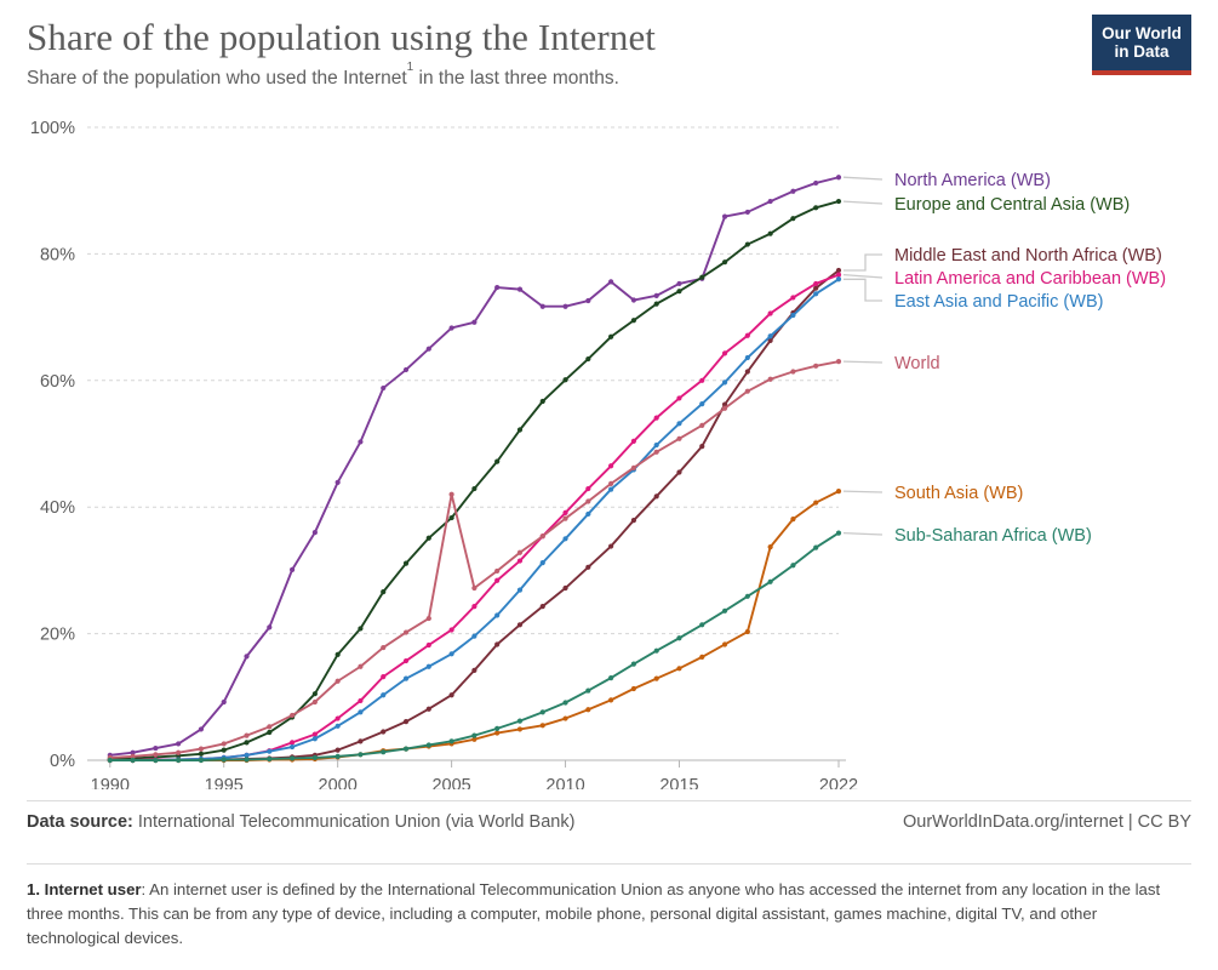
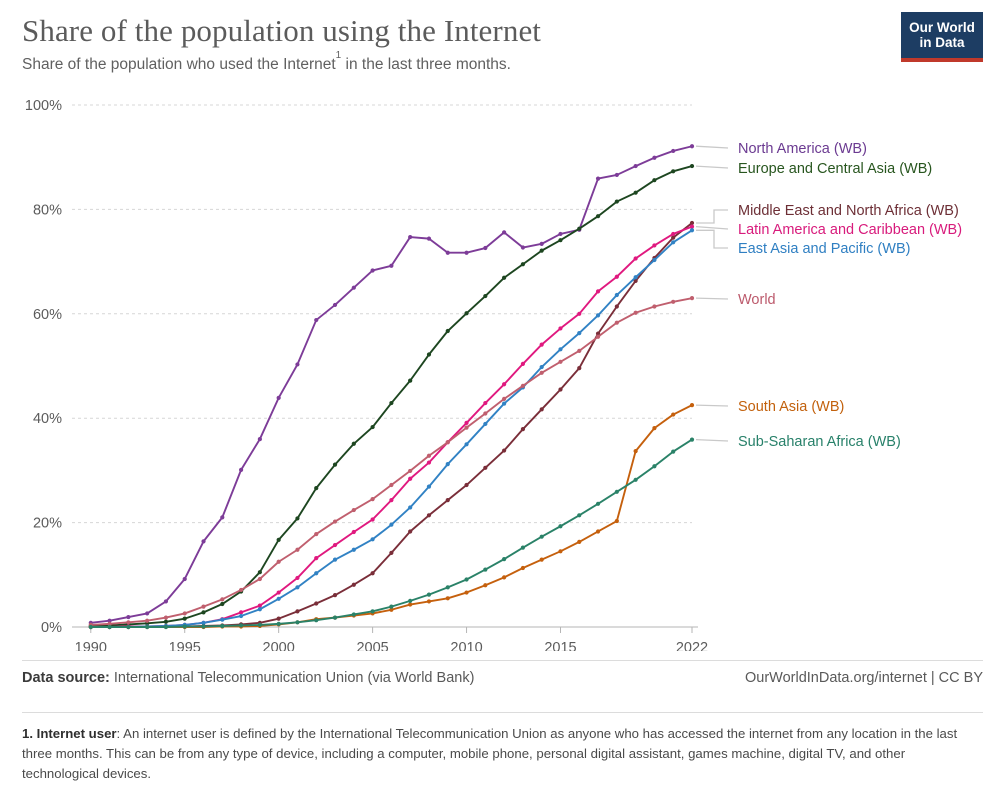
World/2005: 42% -> 24%
